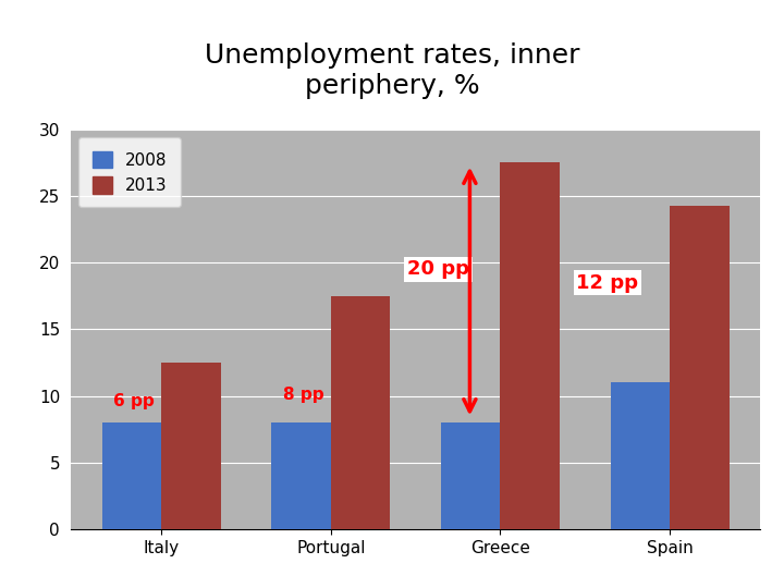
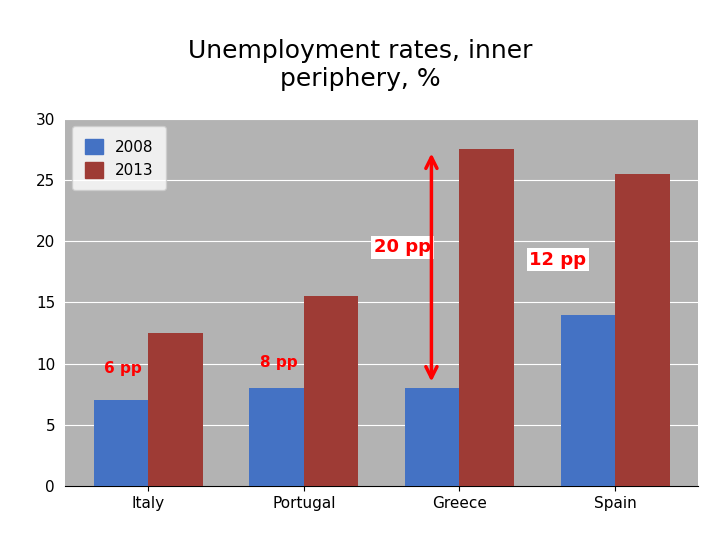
2008/Italy: 8 -> 7
2013/Portugal: 17.5 -> 15.5
2008/Spain: 11 -> 14
2013/Spain: 24.3 -> 25.5
